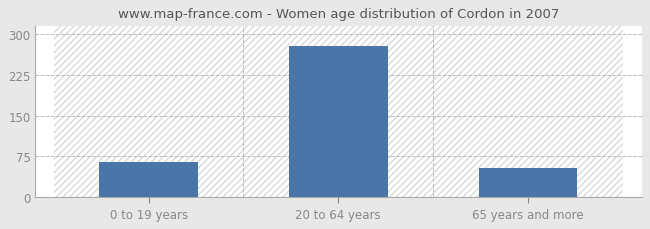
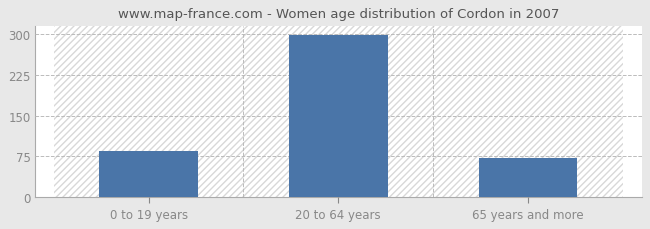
0 to 19 years: 64 -> 85
20 to 64 years: 278 -> 297
65 years and more: 54 -> 72
